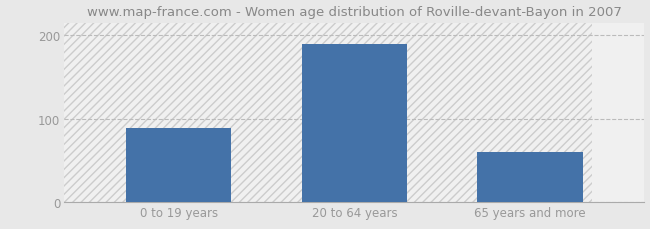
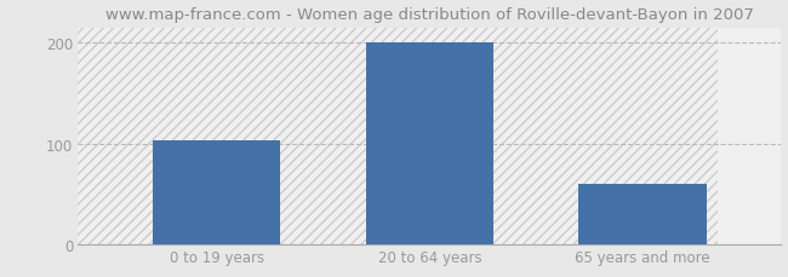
0 to 19 years: 88 -> 103
20 to 64 years: 190 -> 201
